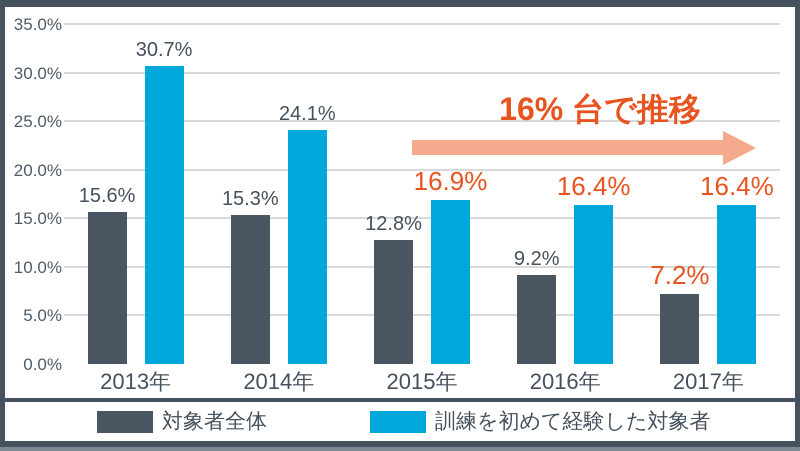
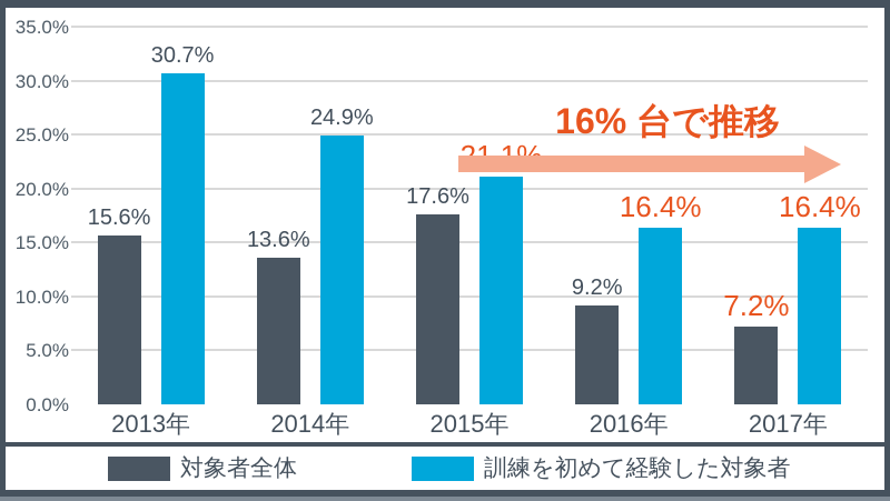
対象者全体/2014年: 15.3% -> 13.6%
訓練を初めて経験した対象者/2014年: 24.1% -> 24.9%
対象者全体/2015年: 12.8% -> 17.6%
訓練を初めて経験した対象者/2015年: 16.9% -> 21.1%
